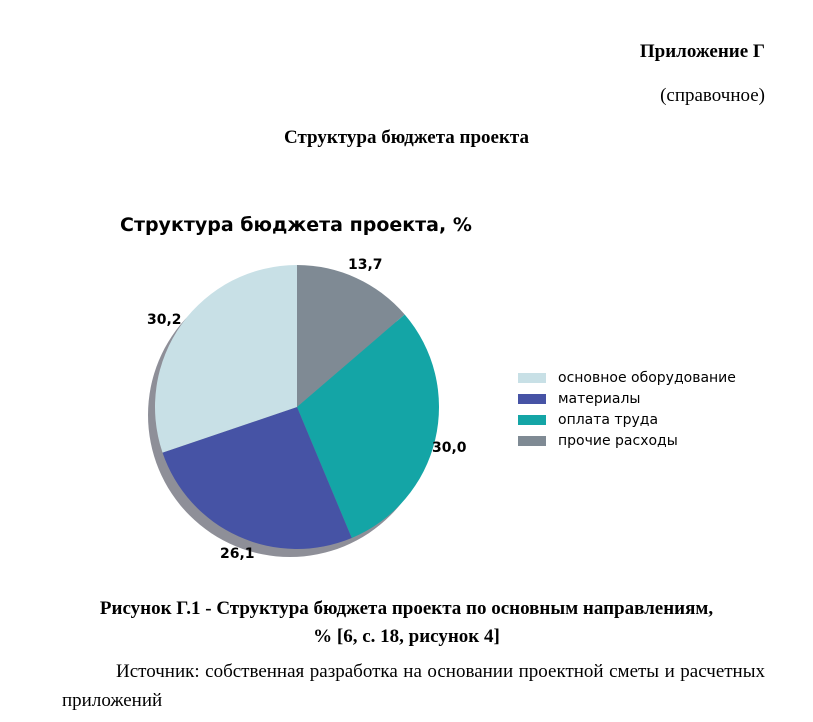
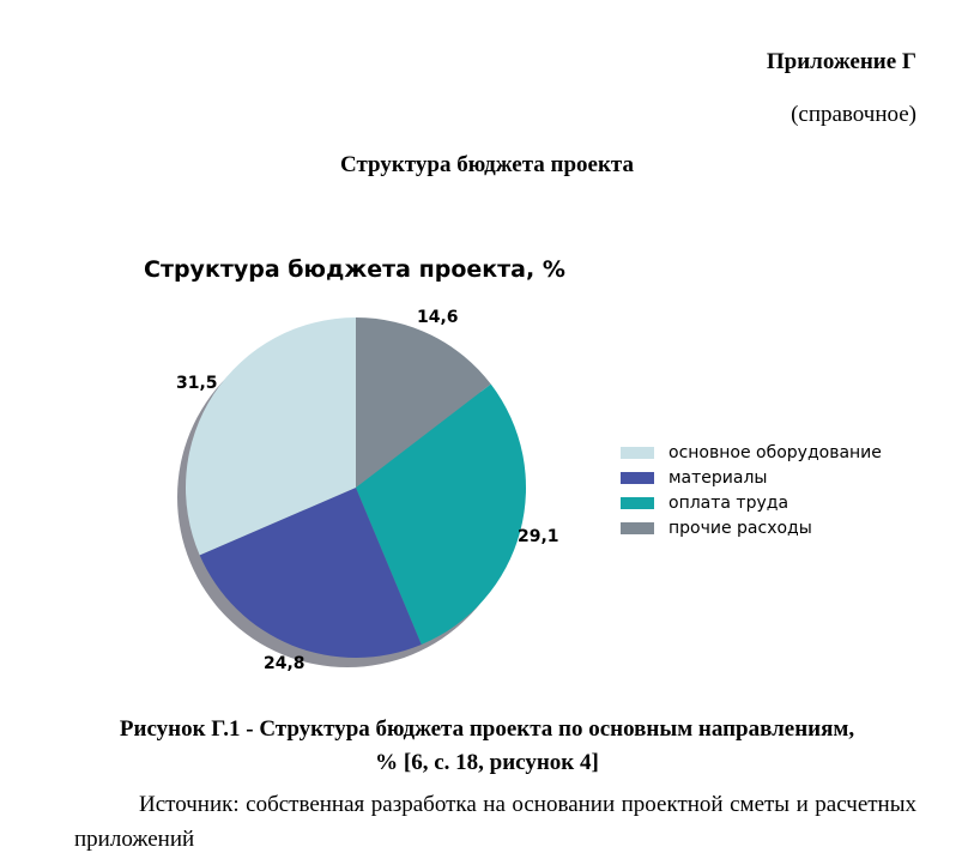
основное оборудование: 30,2 -> 31,5
материалы: 26,1 -> 24,8
оплата труда: 30,0 -> 29,1
прочие расходы: 13,7 -> 14,6
